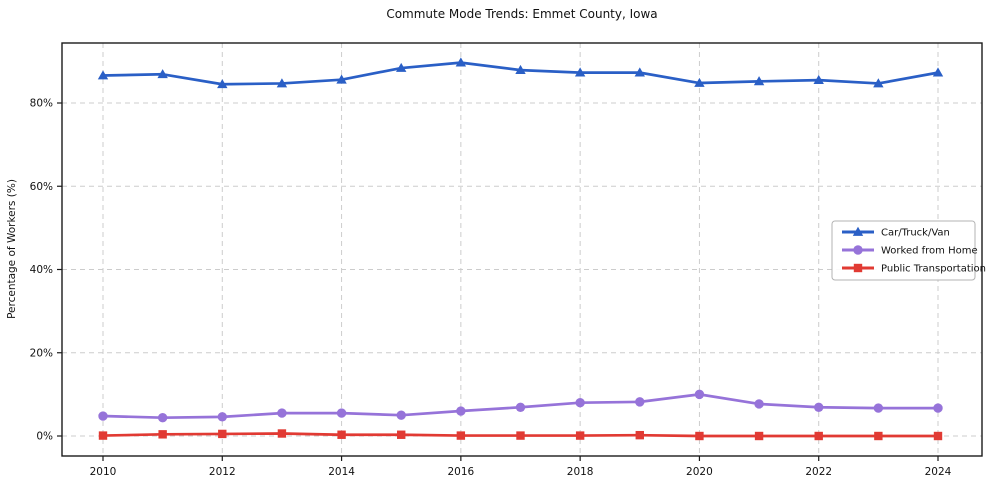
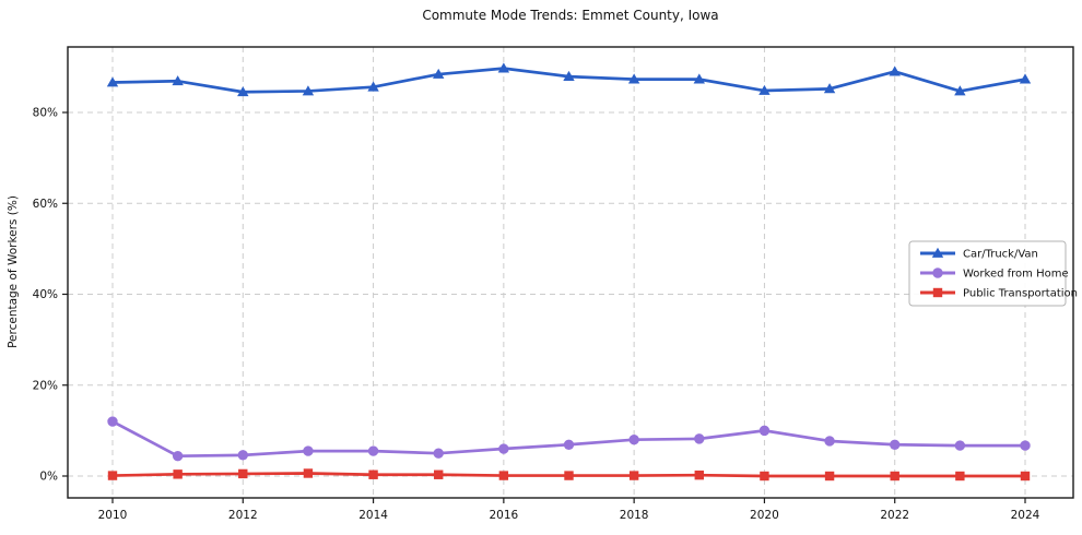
Worked from Home/2010: 5% -> 12%
Car/Truck/Van/2022: 86% -> 89%
